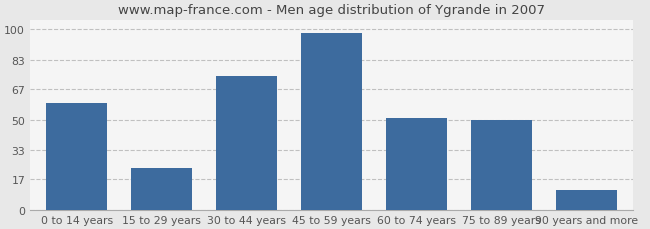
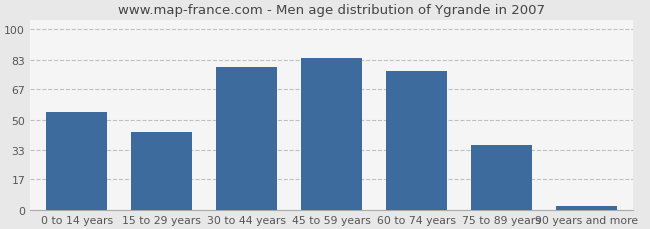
0 to 14 years: 59 -> 54
15 to 29 years: 23 -> 43
30 to 44 years: 74 -> 79
45 to 59 years: 98 -> 84
60 to 74 years: 51 -> 77
75 to 89 years: 50 -> 36
90 years and more: 11 -> 2
